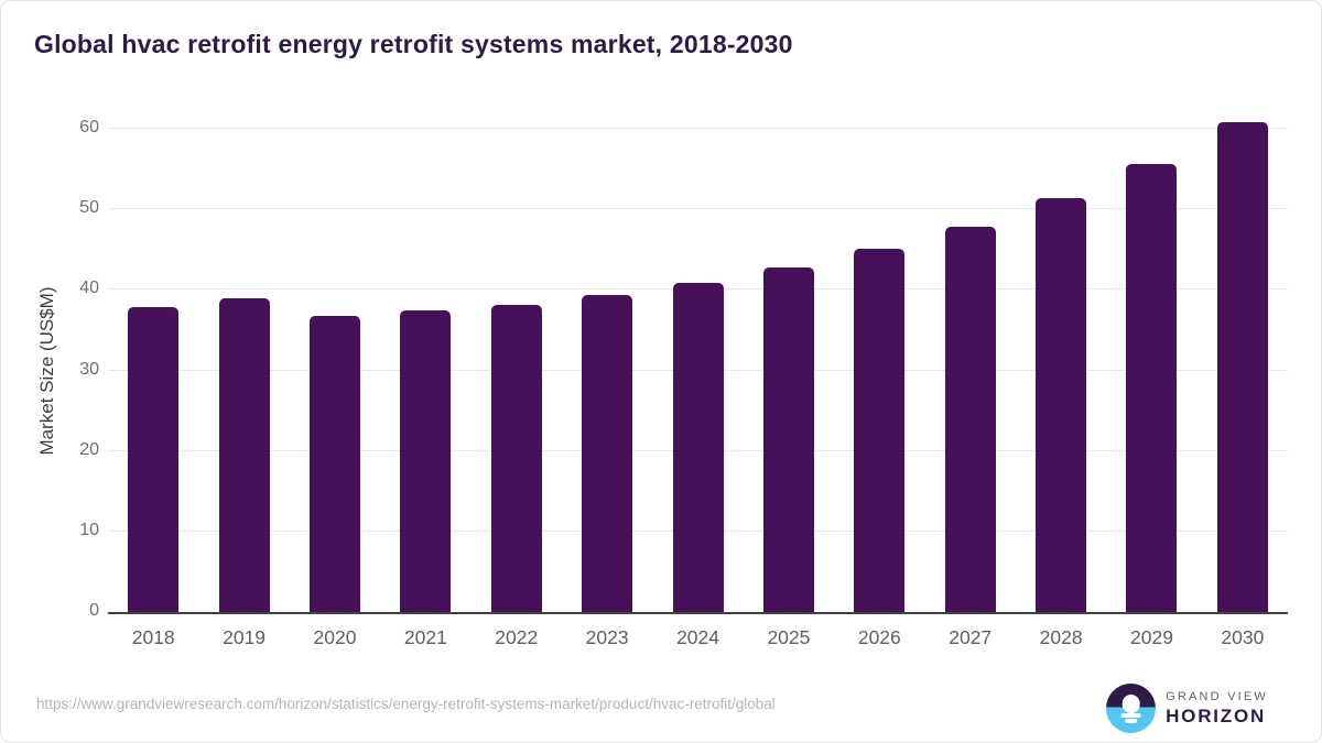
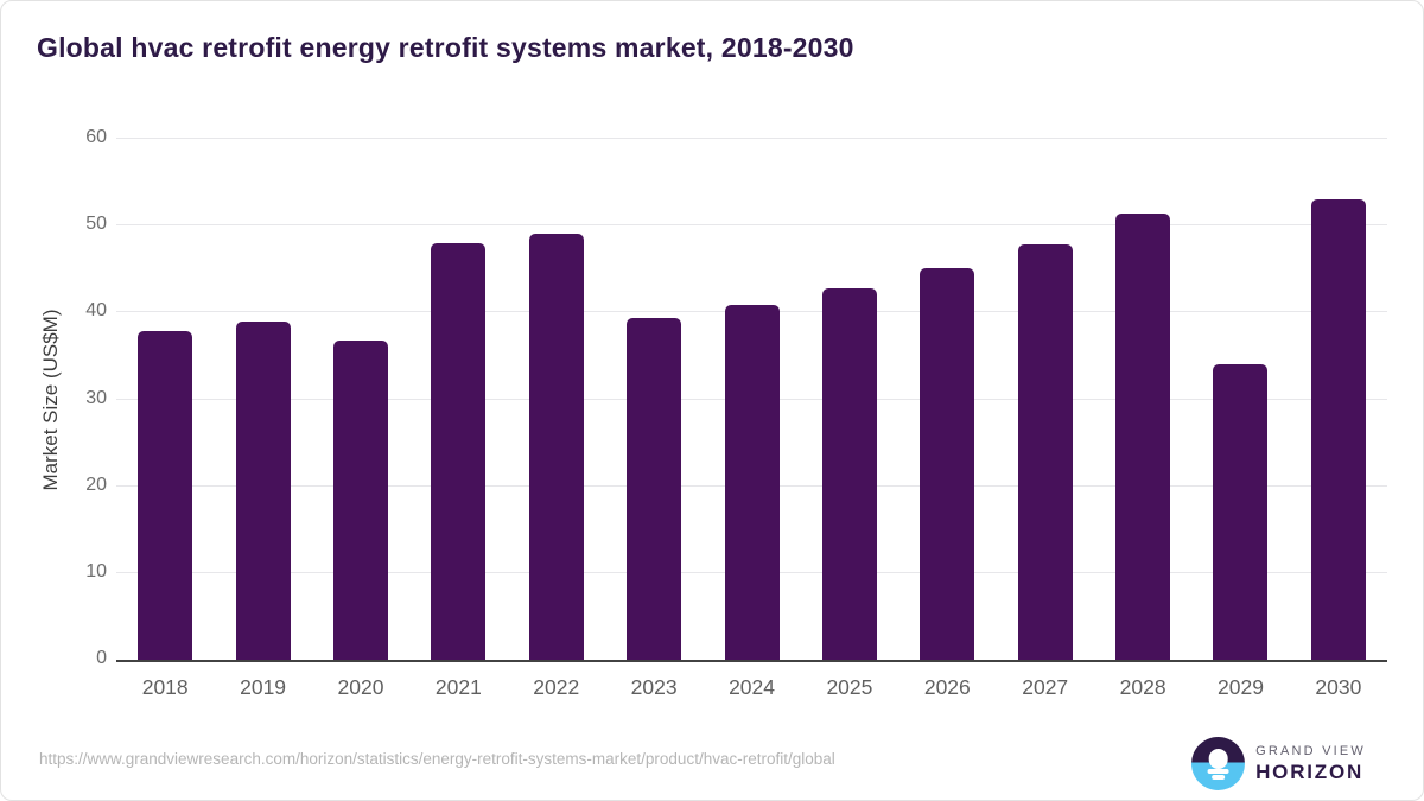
2021: 37 -> 48
2022: 38 -> 49
2029: 56 -> 34
2030: 61 -> 53
